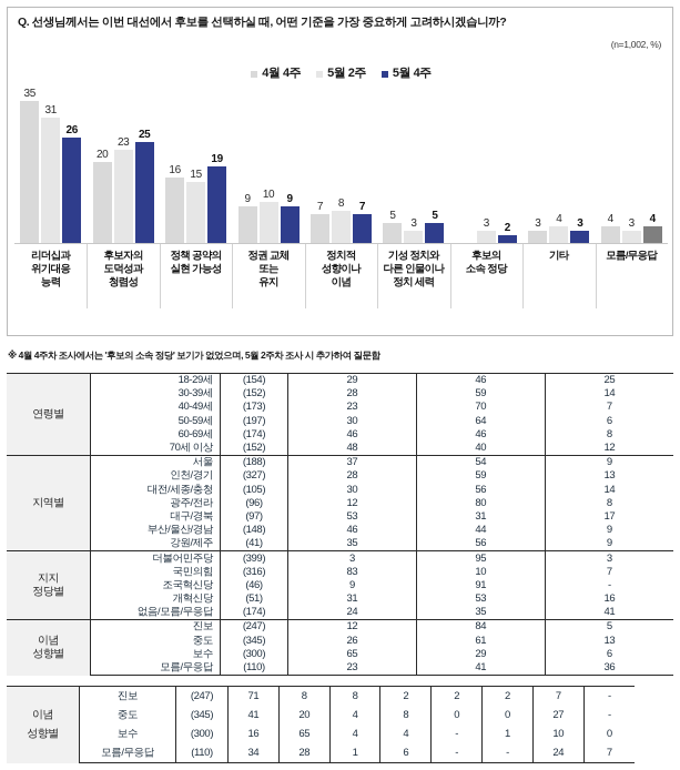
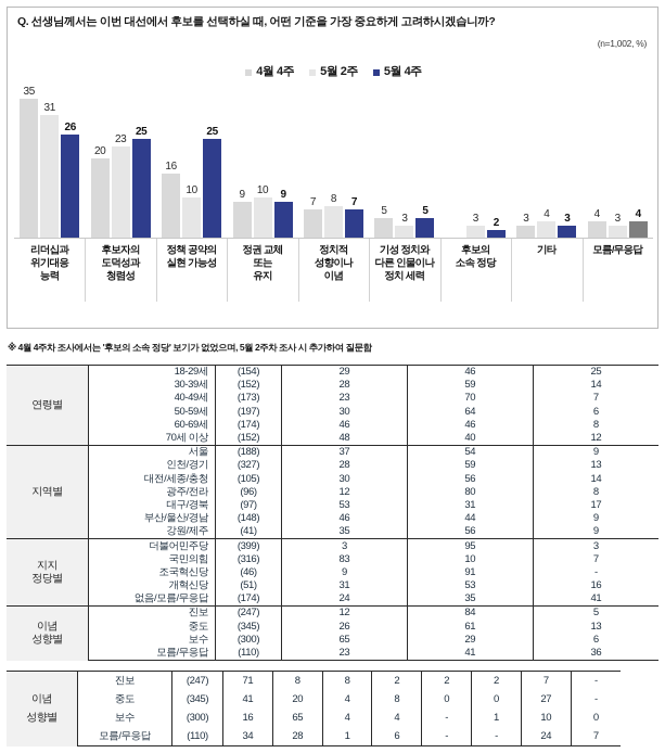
5월 2주/정책 공약의 실현 가능성: 15 -> 10
5월 4주/정책 공약의 실현 가능성: 19 -> 25
